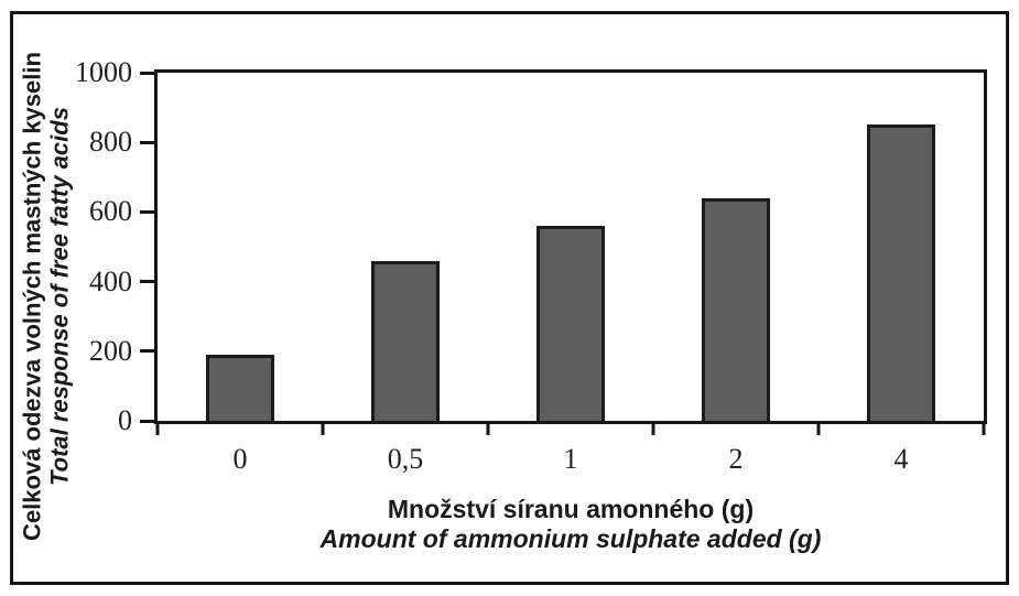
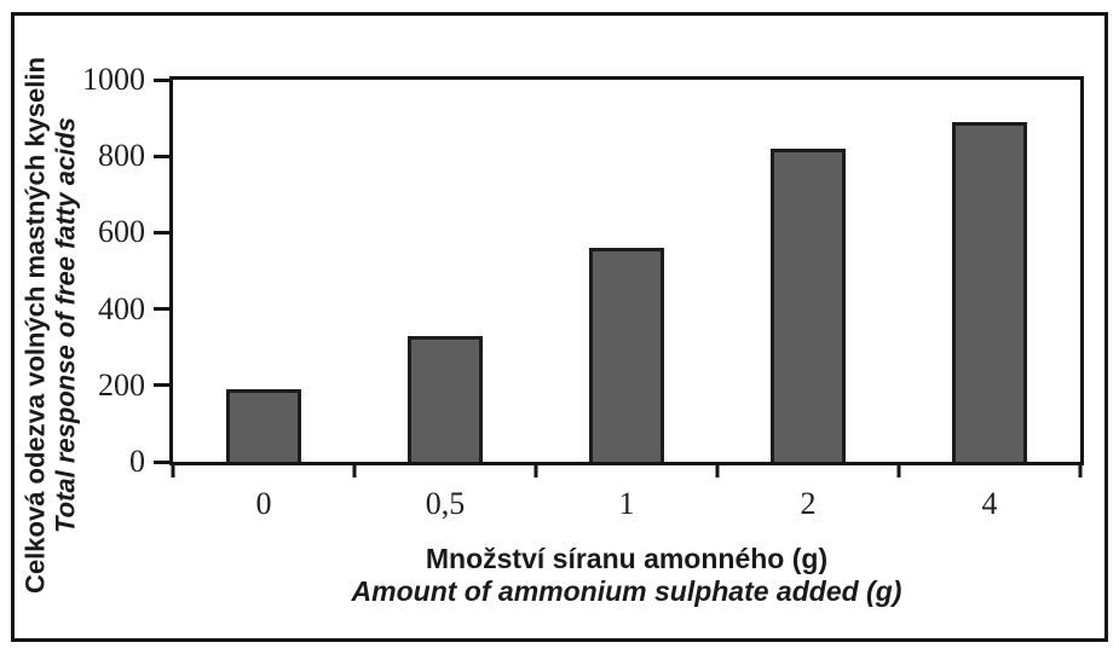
0,5: 460 -> 330
2: 640 -> 820
4: 850 -> 890
